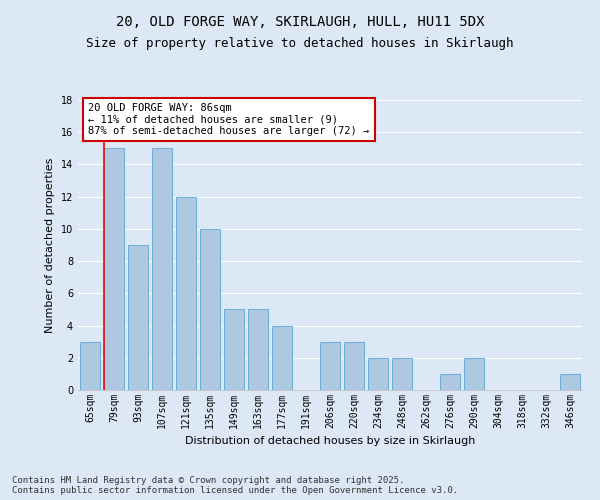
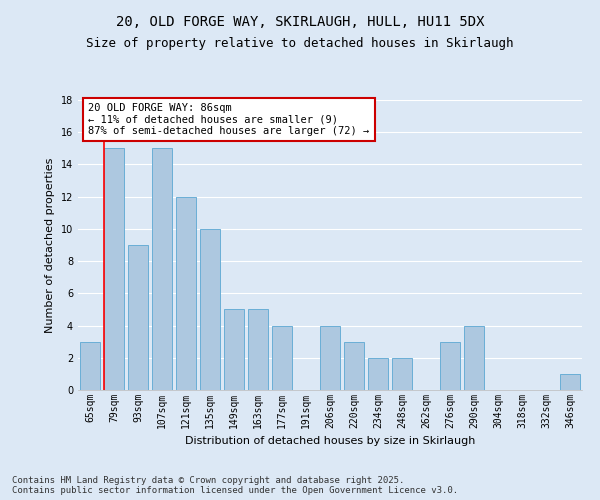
206sqm: 3 -> 4
276sqm: 1 -> 3
290sqm: 2 -> 4
